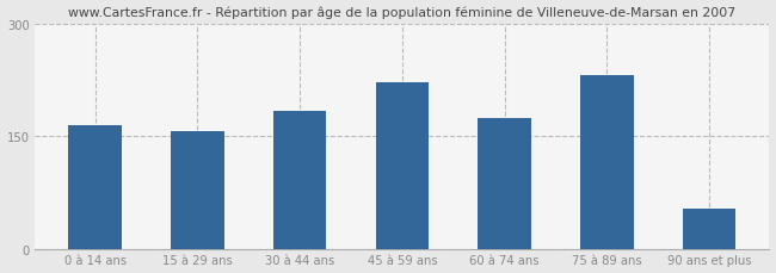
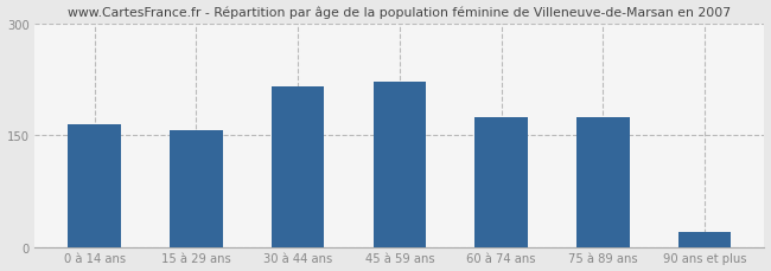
30 à 44 ans: 184 -> 215
75 à 89 ans: 232 -> 175
90 ans et plus: 54 -> 20
